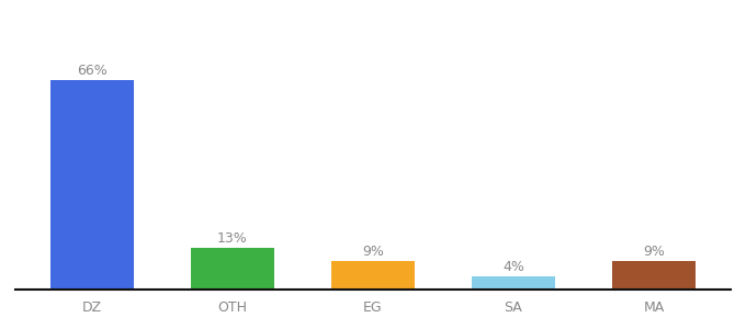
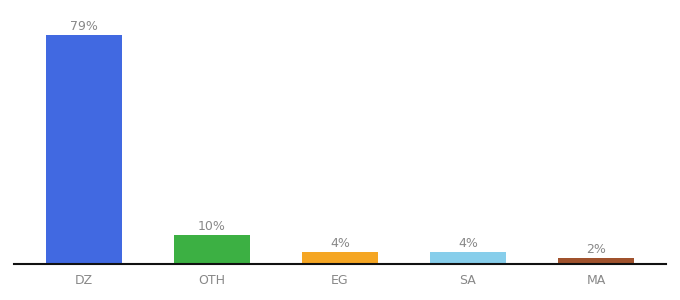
DZ: 66% -> 79%
OTH: 13% -> 10%
EG: 9% -> 4%
MA: 9% -> 2%
